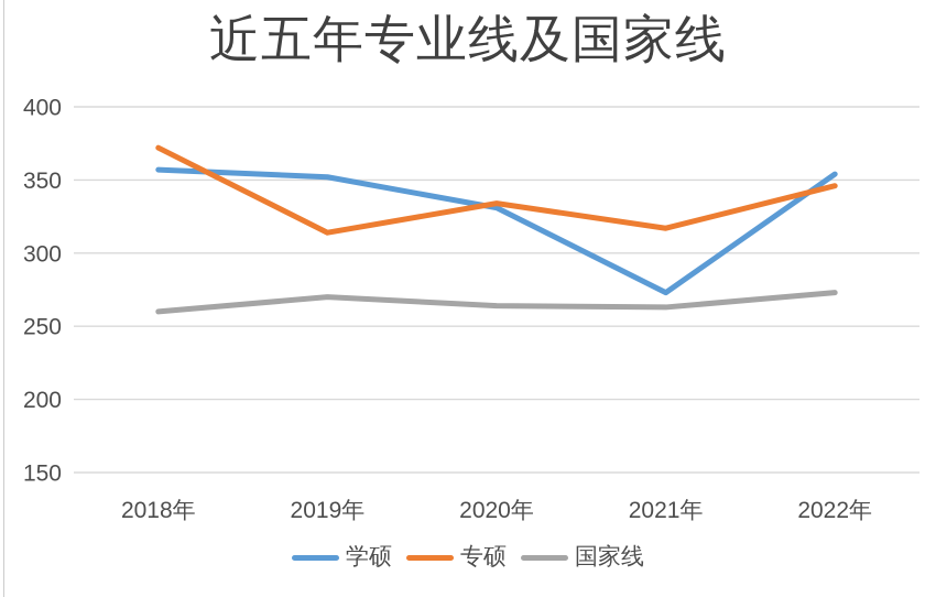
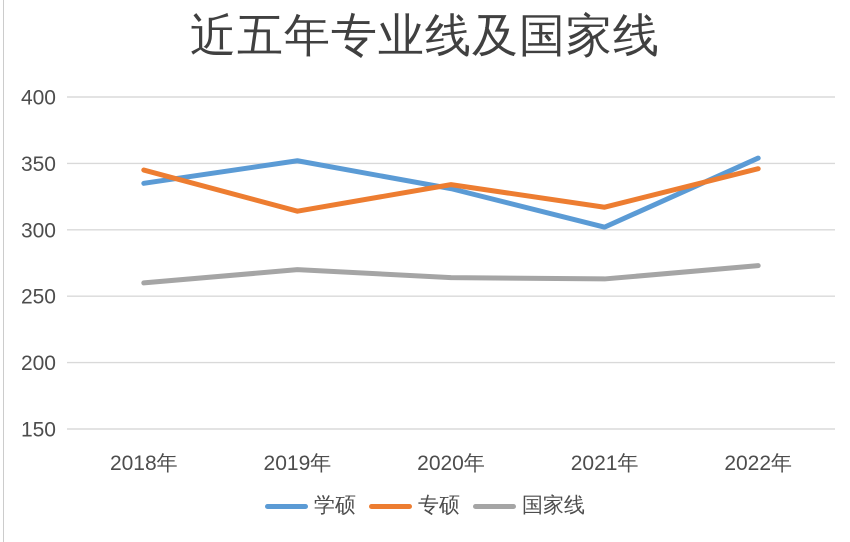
学硕/2018年: 357 -> 335
专硕/2018年: 372 -> 345
学硕/2021年: 273 -> 302
